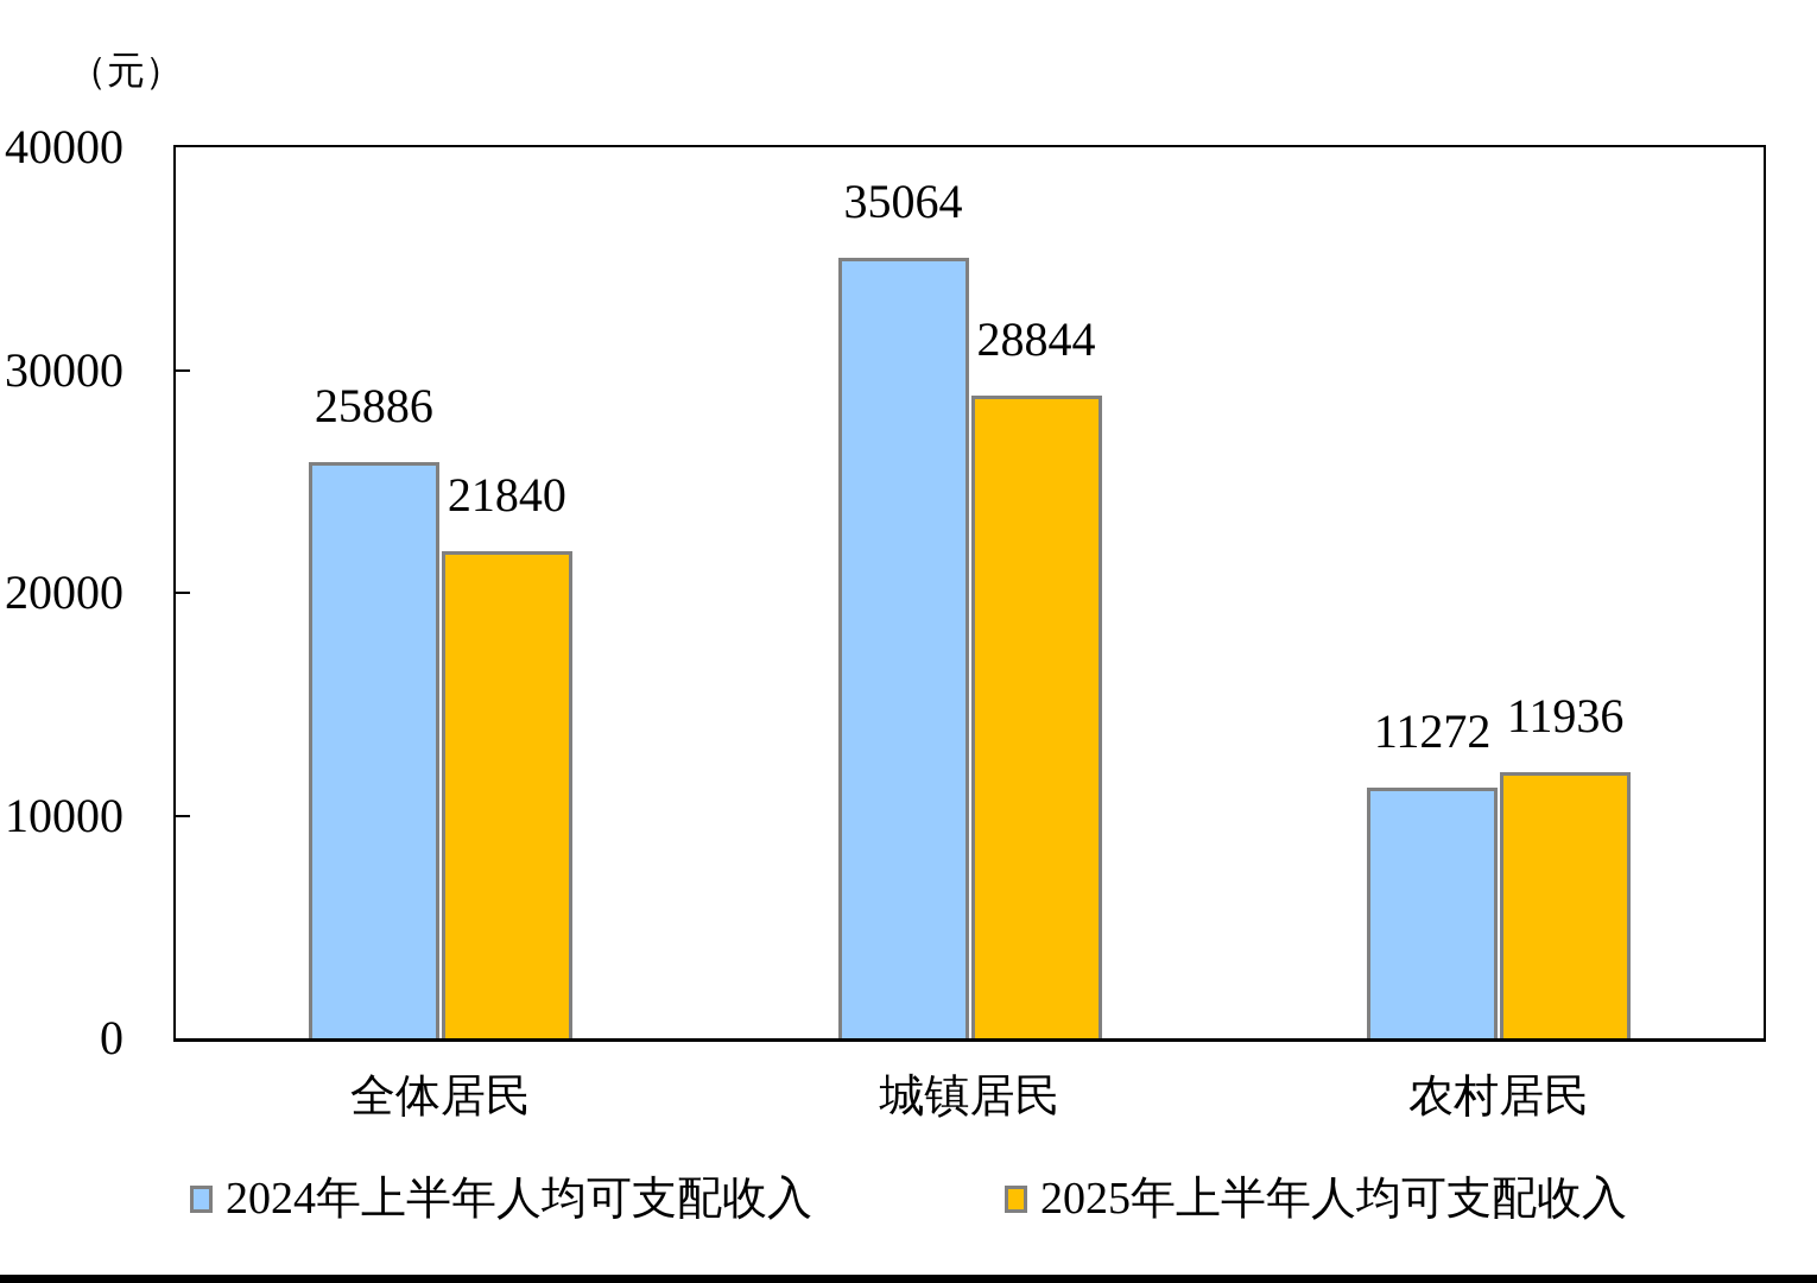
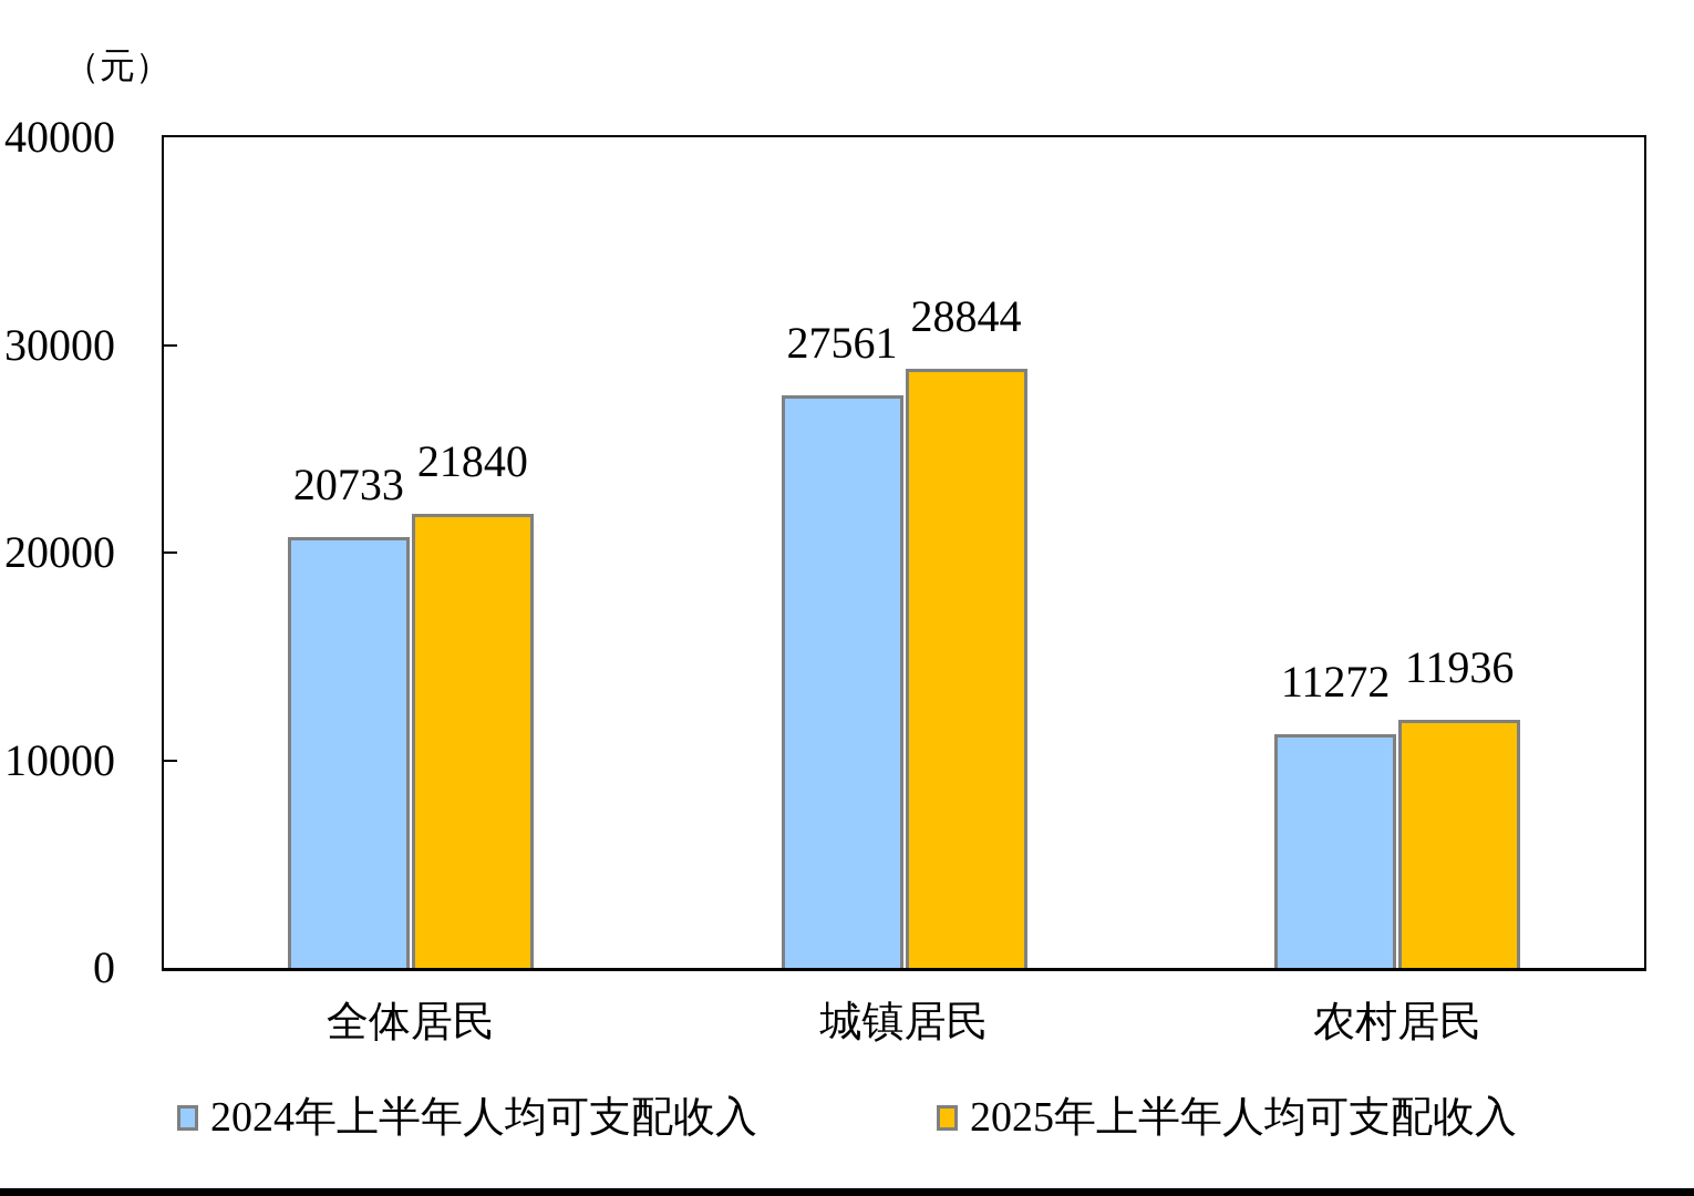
2024年上半年人均可支配收入/全体居民: 25886 -> 20733
2024年上半年人均可支配收入/城镇居民: 35064 -> 27561
